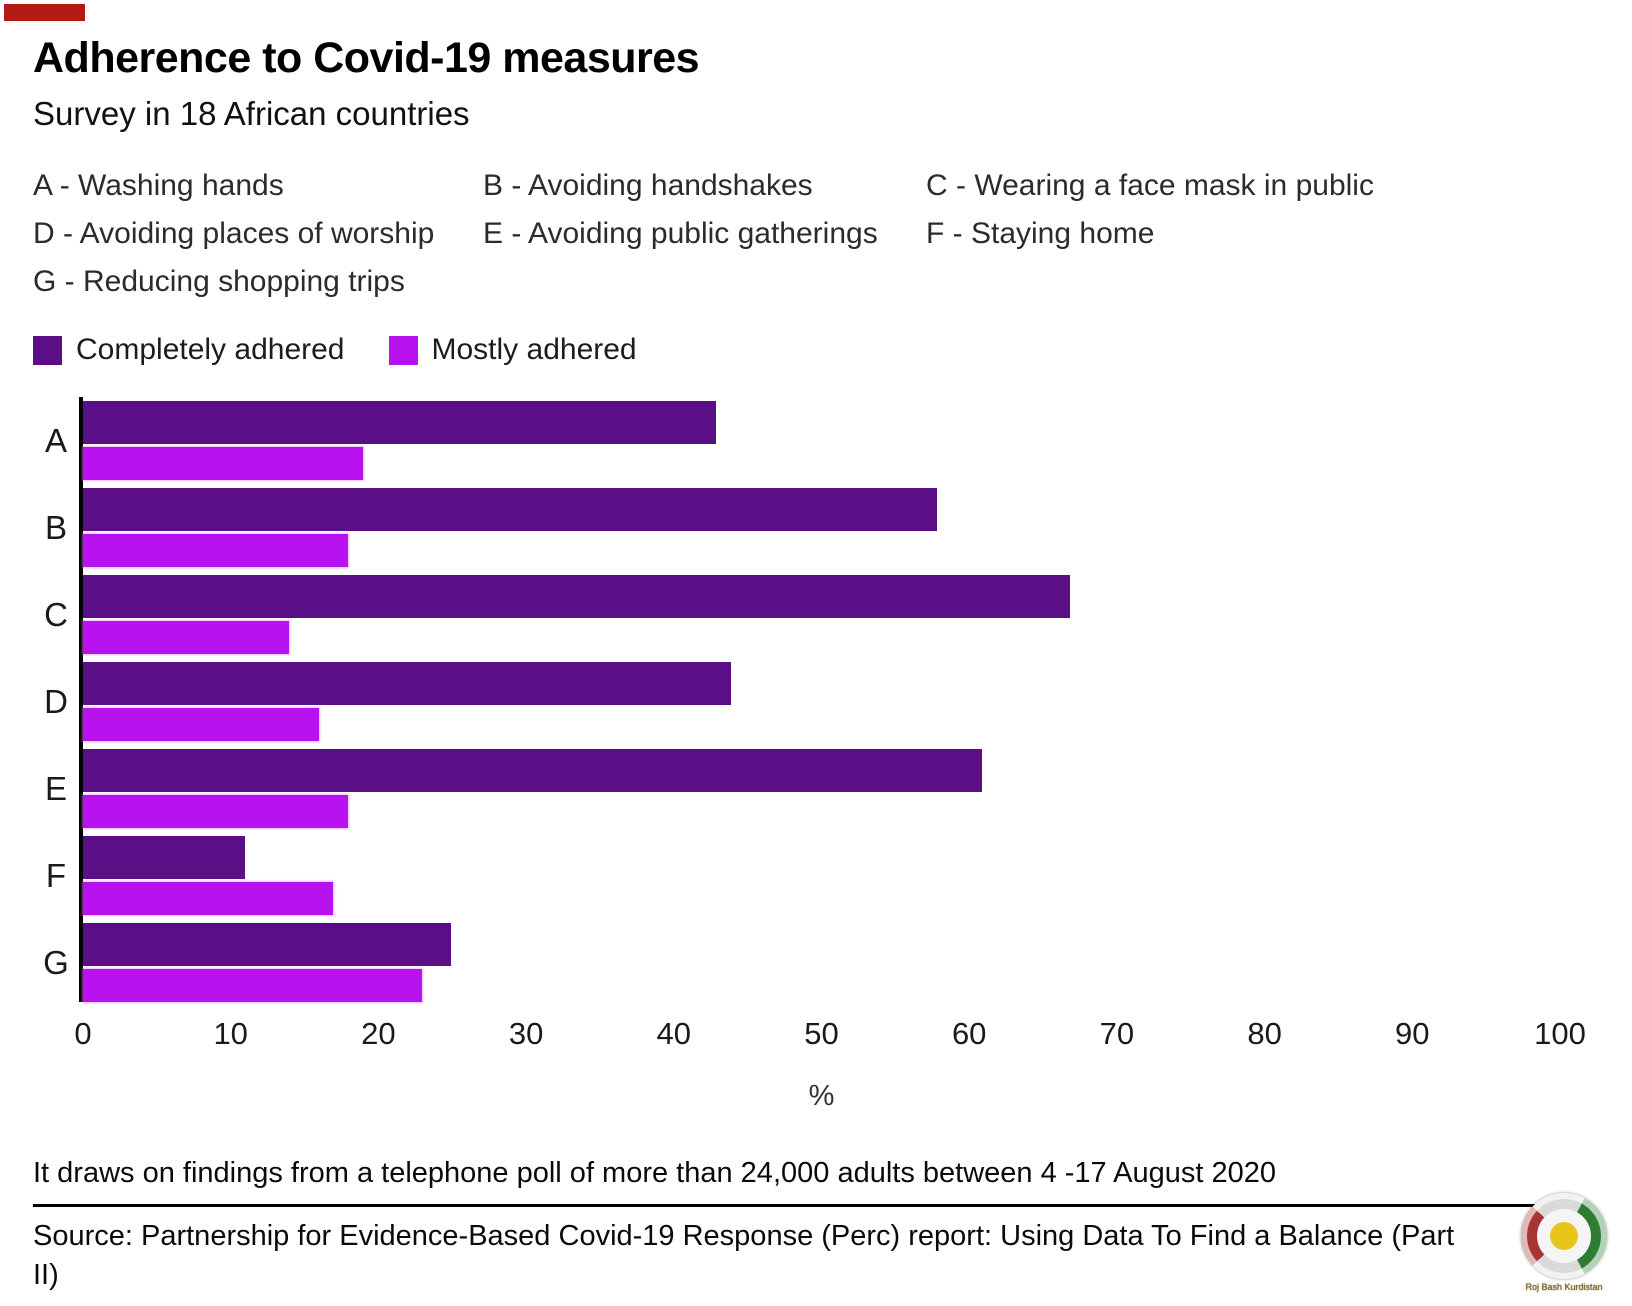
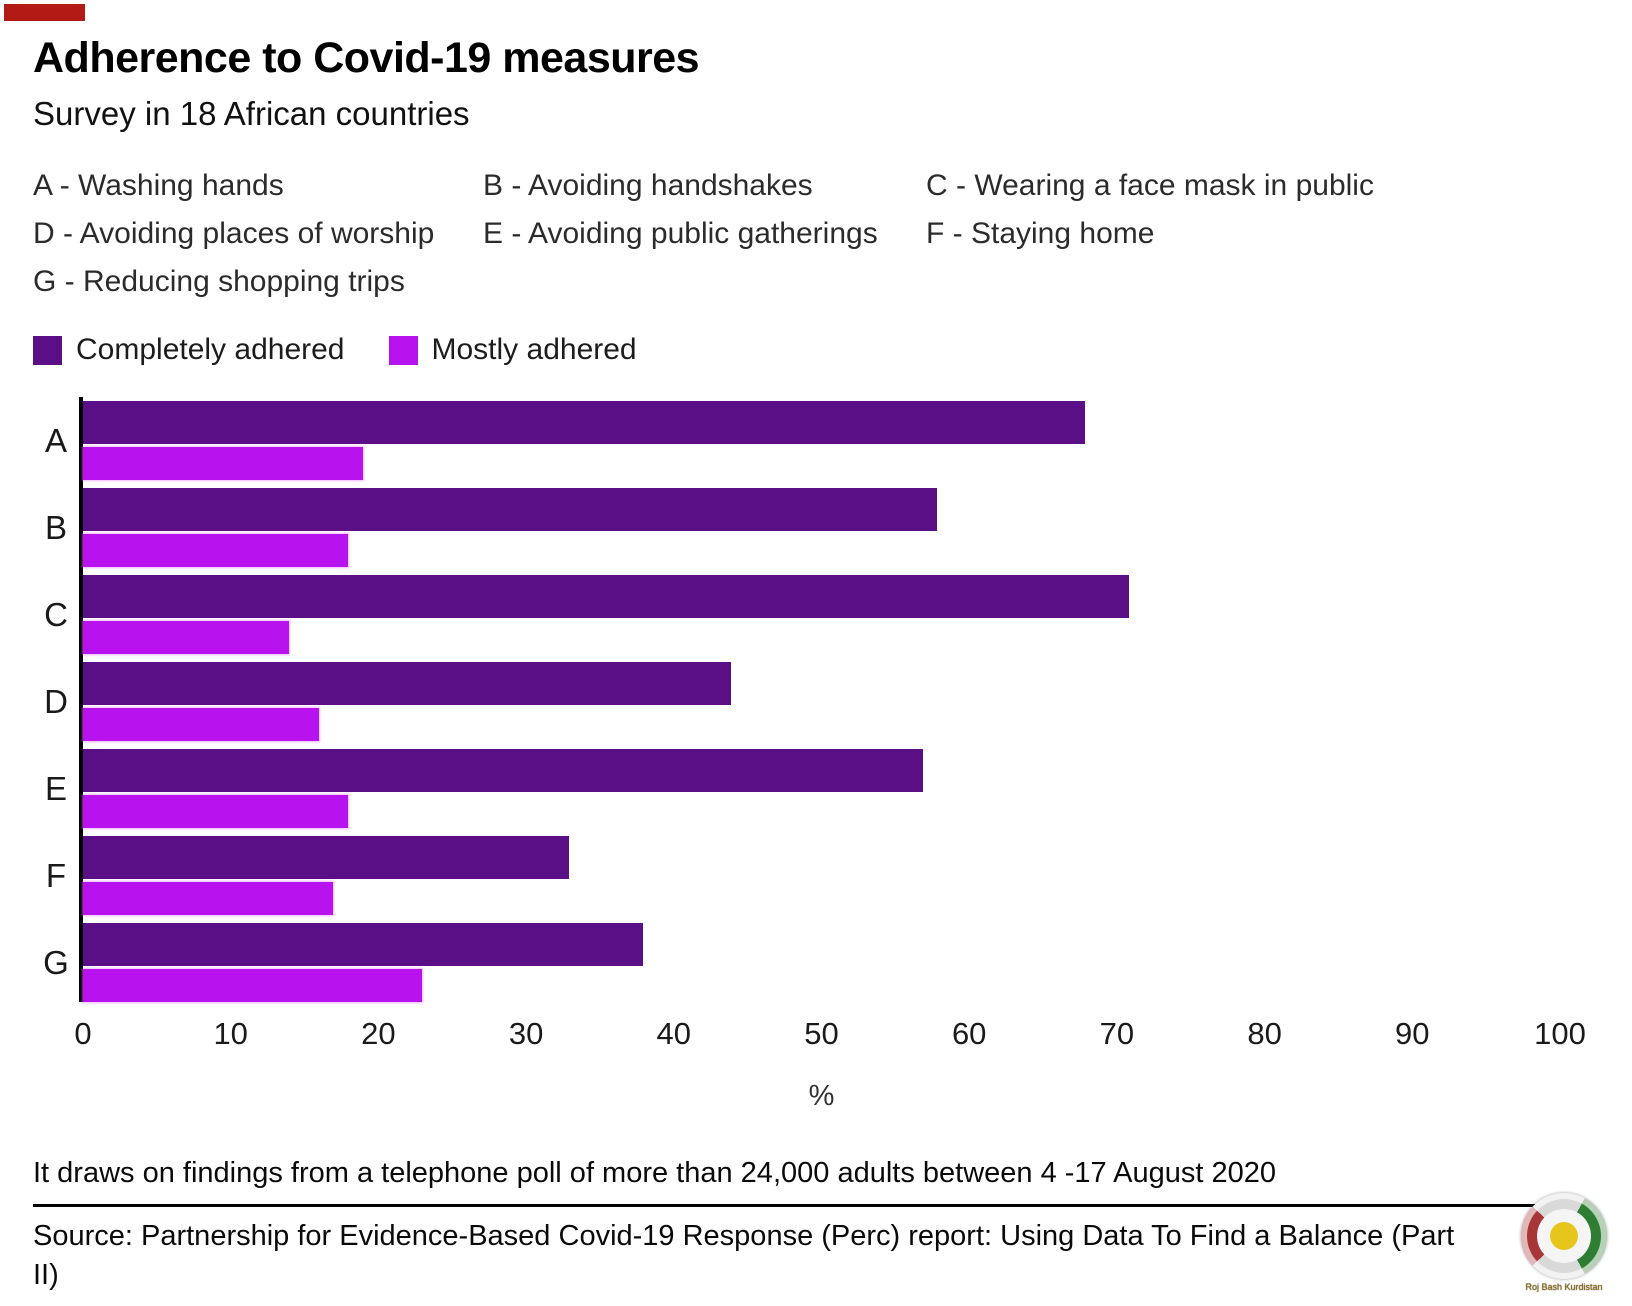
Completely adhered/A: 43 -> 68
Completely adhered/C: 67 -> 71
Completely adhered/E: 61 -> 57
Completely adhered/F: 11 -> 33
Completely adhered/G: 25 -> 38
